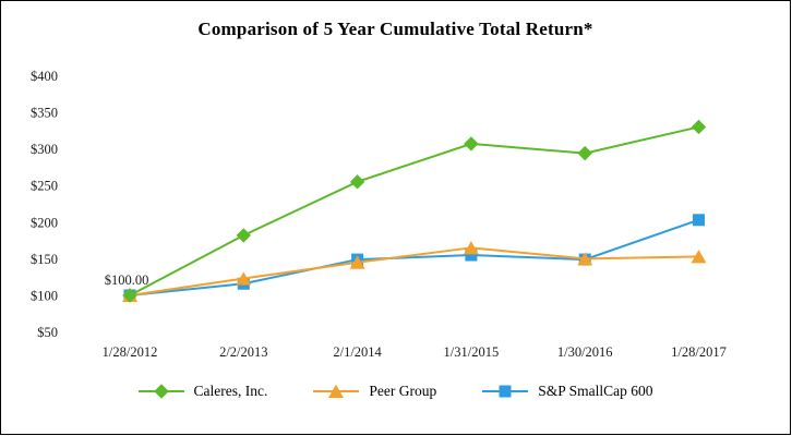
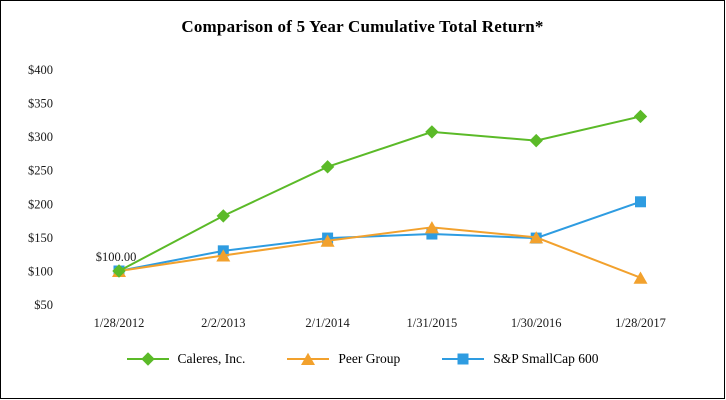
S&P SmallCap 600/2/2/2013: $120 -> $130
Peer Group/1/28/2017: $150 -> $90
